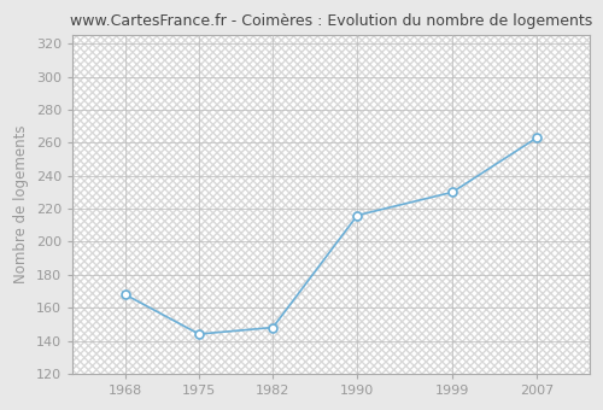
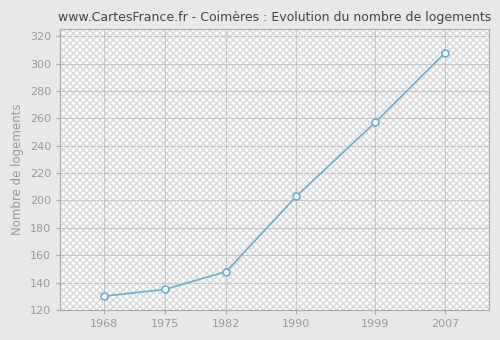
1968: 168 -> 130
1975: 144 -> 135
1990: 216 -> 203
1999: 230 -> 257
2007: 263 -> 308
